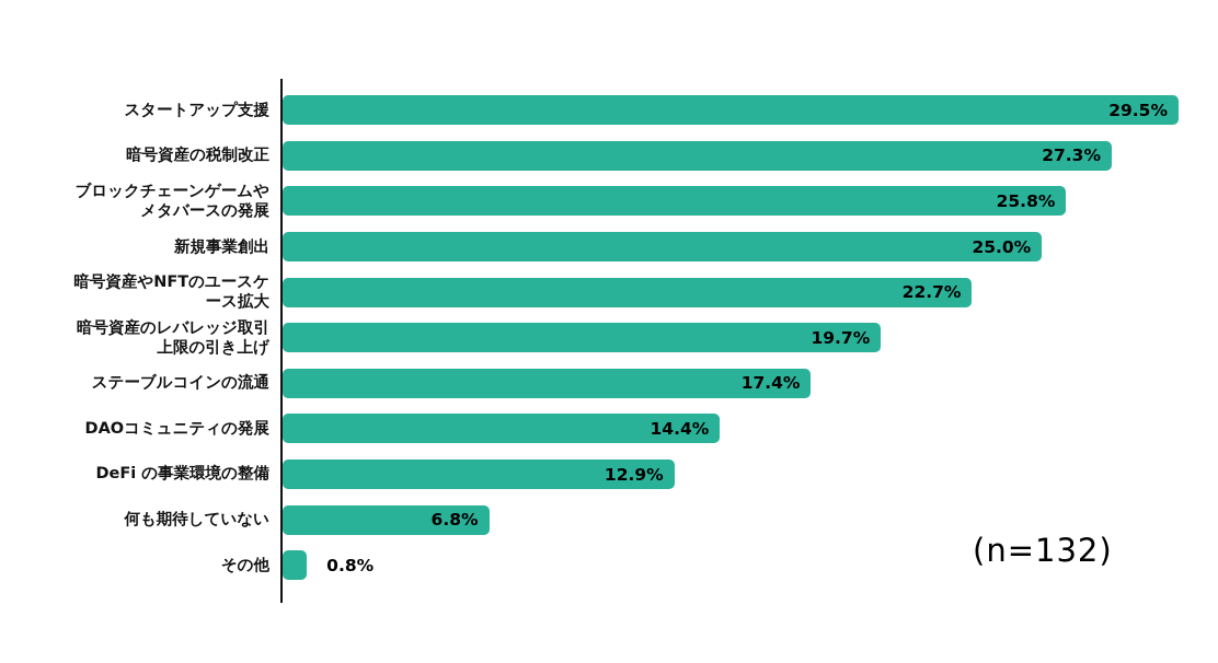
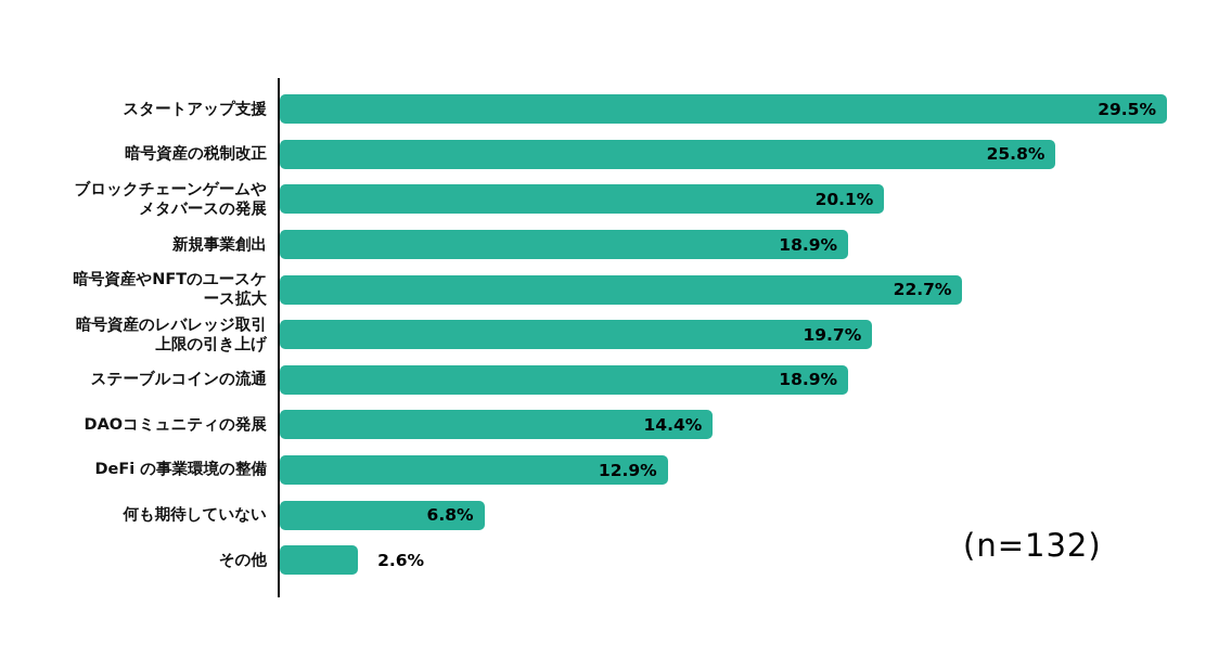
暗号資産の税制改正: 27.3% -> 25.8%
ブロックチェーンゲームやメタバースの発展: 25.8% -> 20.1%
新規事業創出: 25.0% -> 18.9%
ステーブルコインの流通: 17.4% -> 18.9%
その他: 0.8% -> 2.6%
